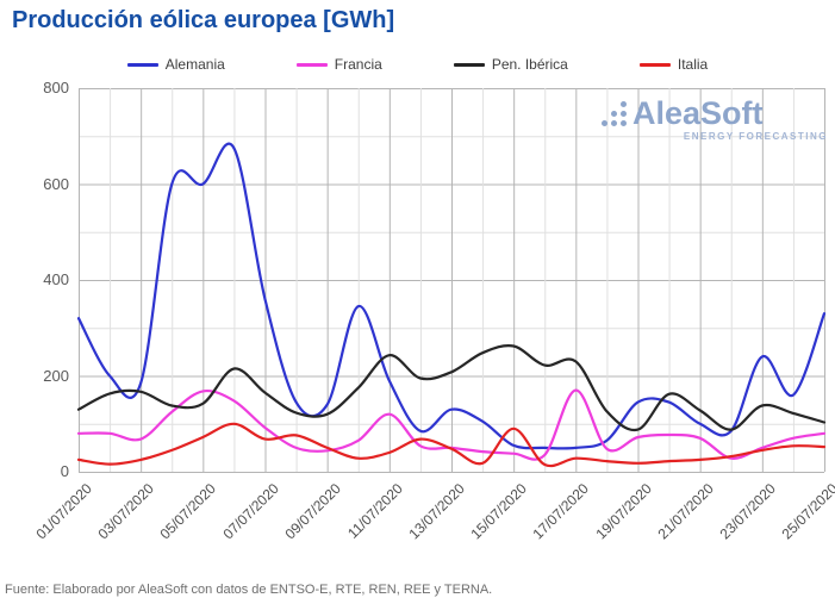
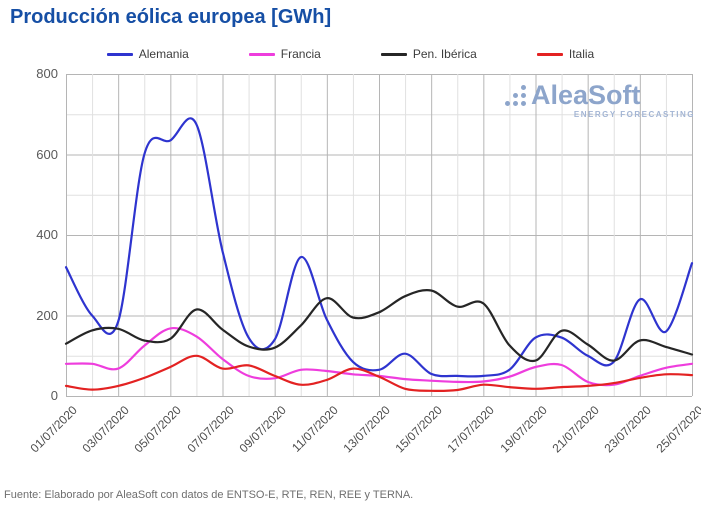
Alemania/05/07/2020: 600 -> 640
Francia/11/07/2020: 120 -> 60
Alemania/13/07/2020: 130 -> 60
Italia/15/07/2020: 90 -> 10
Francia/17/07/2020: 170 -> 40
Francia/21/07/2020: 70 -> 40
